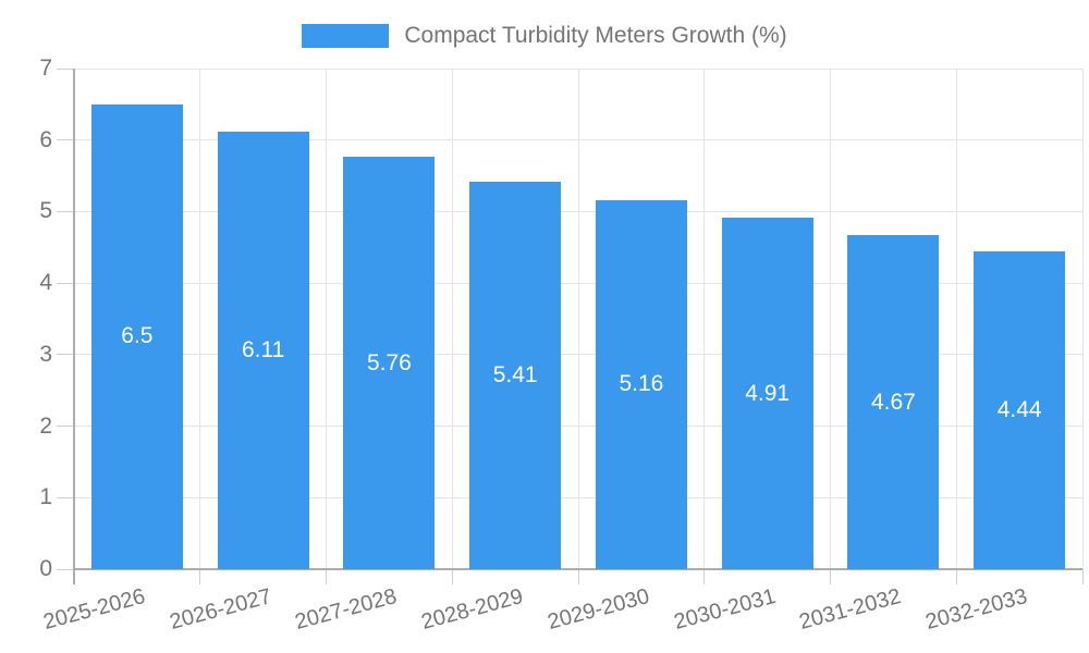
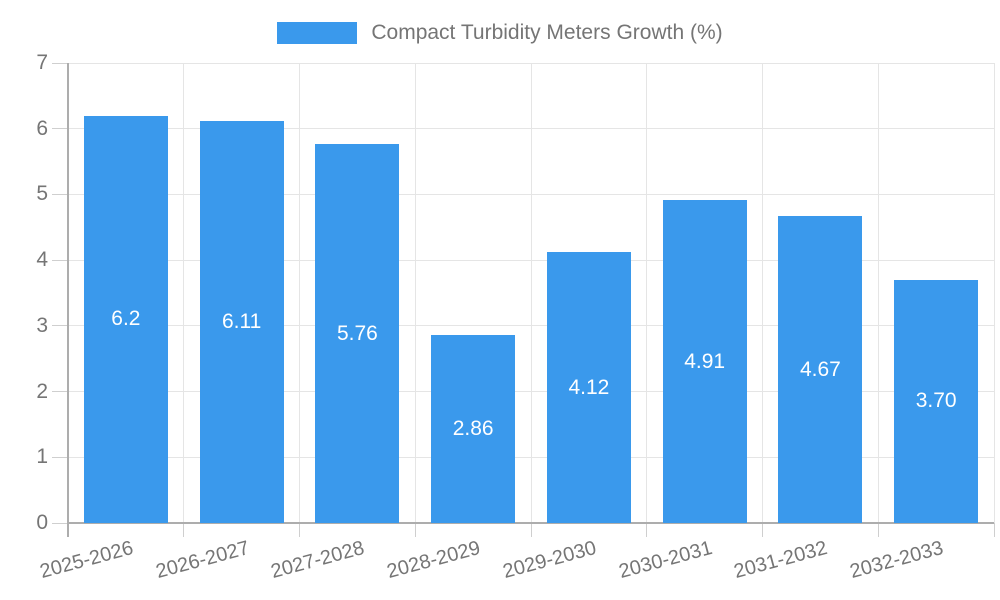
2025-2026: 6.5 -> 6.2
2028-2029: 5.41 -> 2.86
2029-2030: 5.16 -> 4.12
2032-2033: 4.44 -> 3.70
